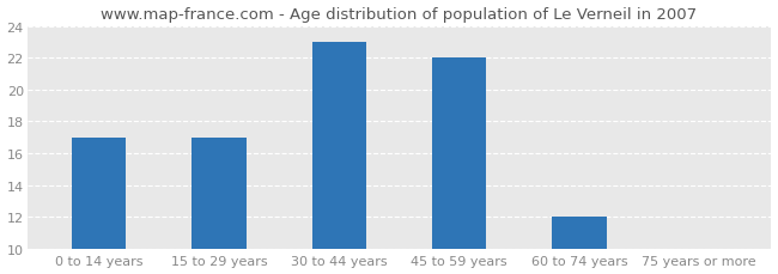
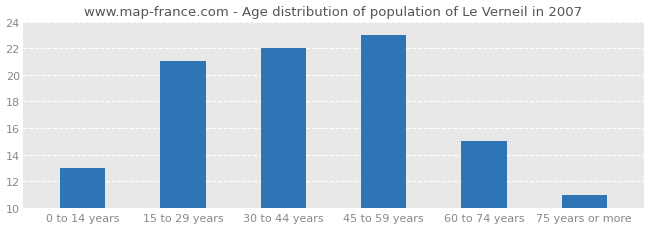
0 to 14 years: 17 -> 13
15 to 29 years: 17 -> 21
30 to 44 years: 23 -> 22
45 to 59 years: 22 -> 23
60 to 74 years: 12 -> 15
75 years or more: 10 -> 11
